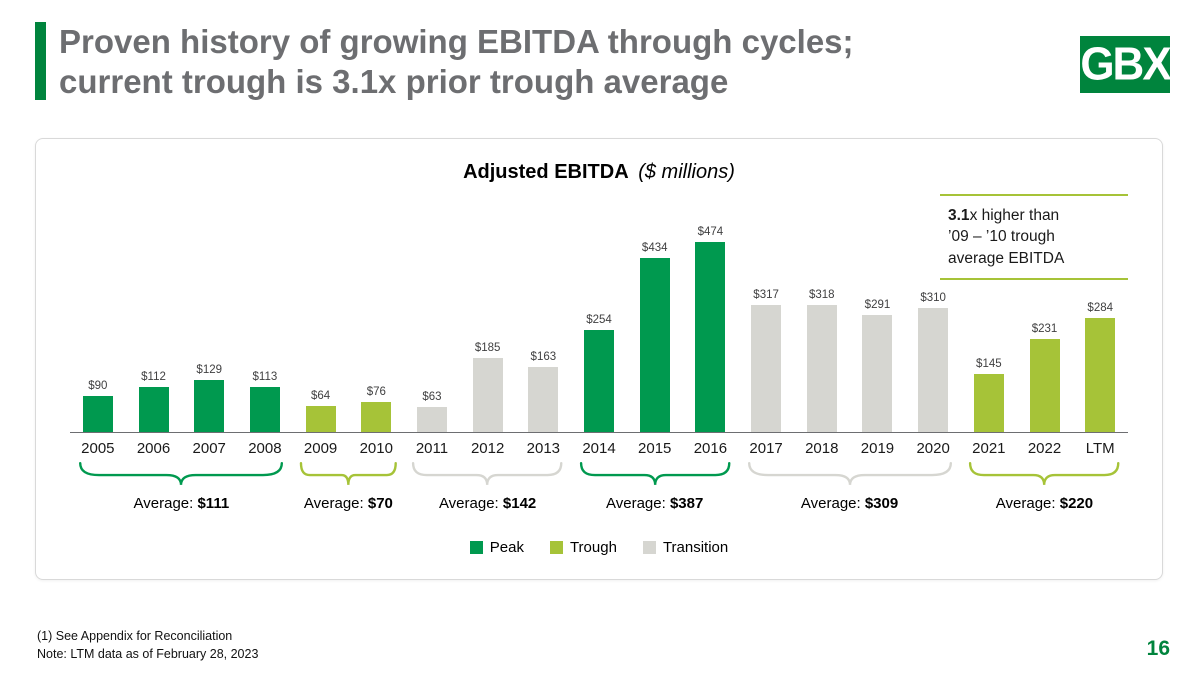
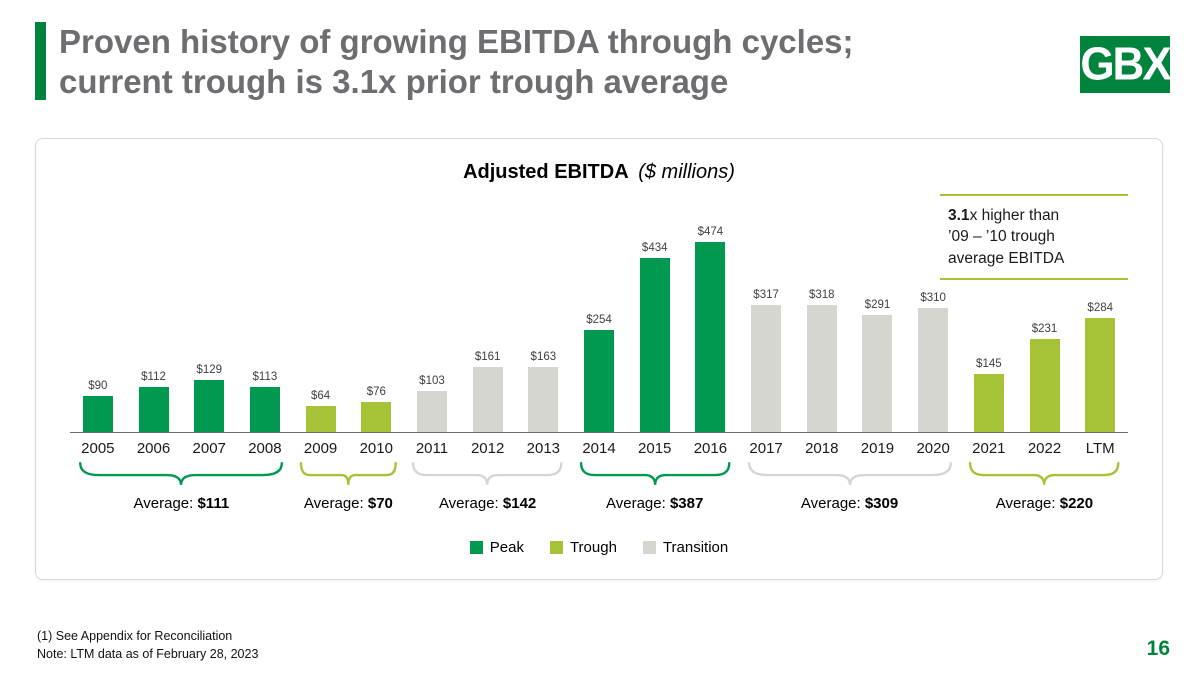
2011: $63 -> $103
2012: $185 -> $161
